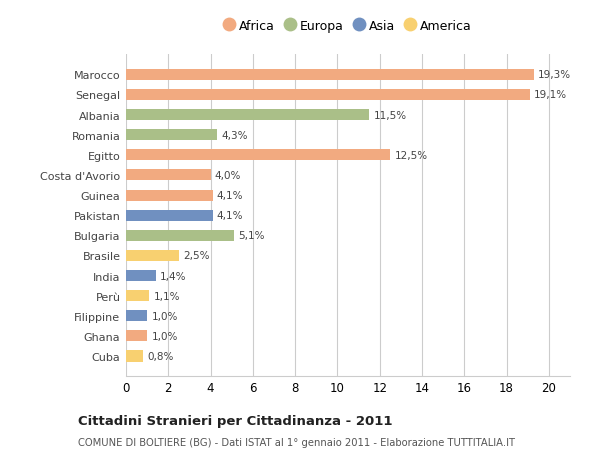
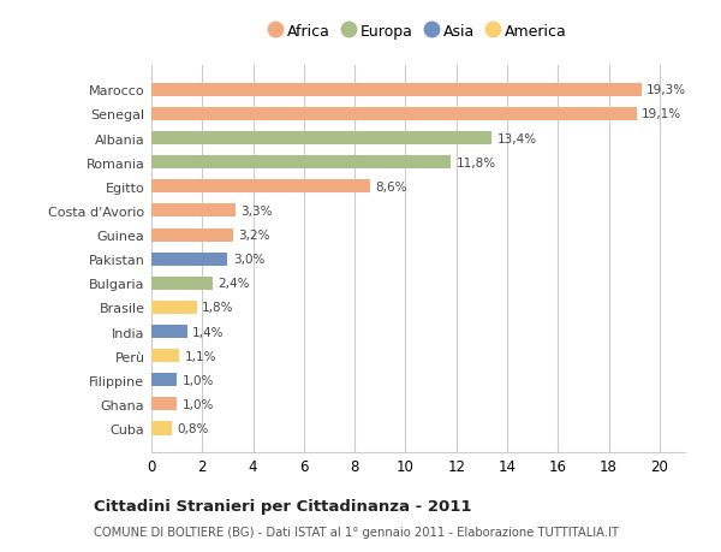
Albania: 11,5% -> 13,4%
Romania: 4,3% -> 11,8%
Egitto: 12,5% -> 8,6%
Costa d'Avorio: 4,0% -> 3,3%
Guinea: 4,1% -> 3,2%
Pakistan: 4,1% -> 3,0%
Bulgaria: 5,1% -> 2,4%
Brasile: 2,5% -> 1,8%
